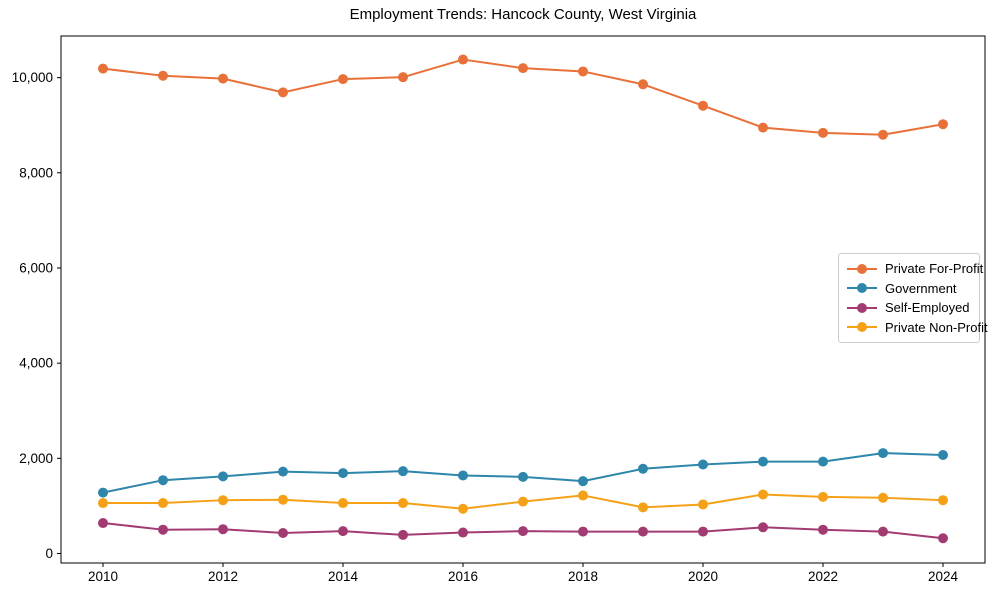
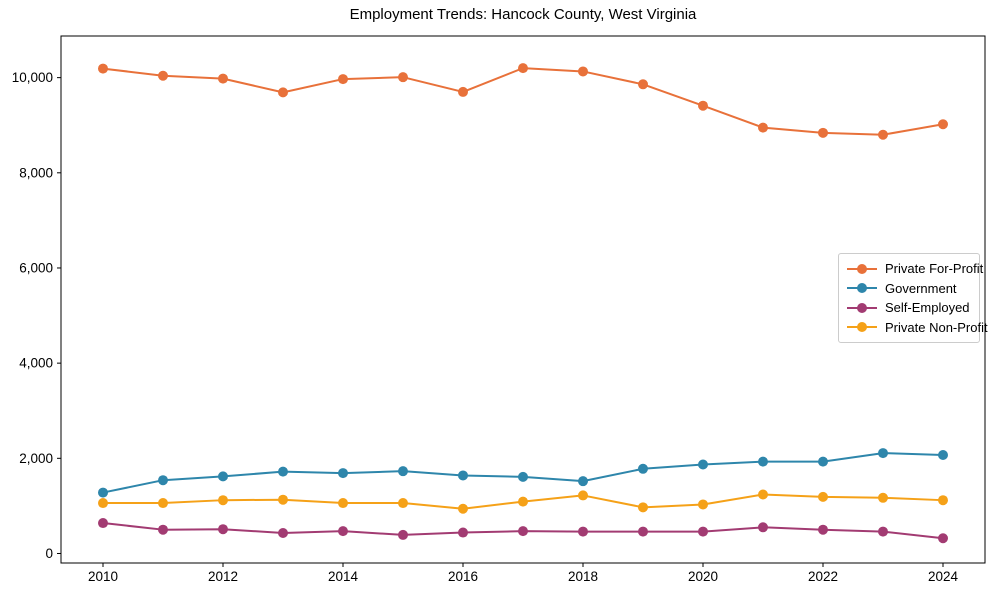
Private For-Profit/2016: 10400 -> 9700
